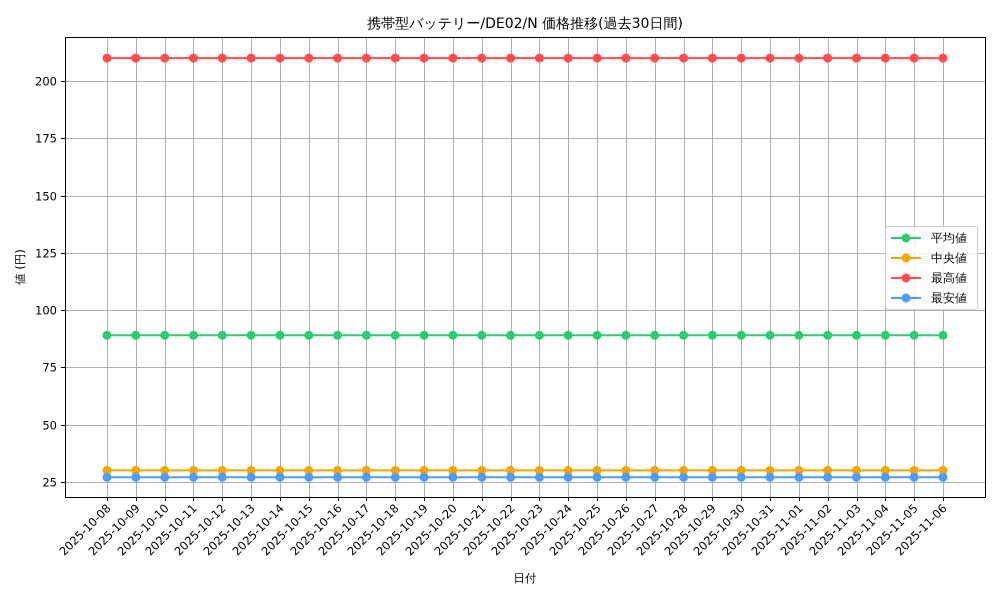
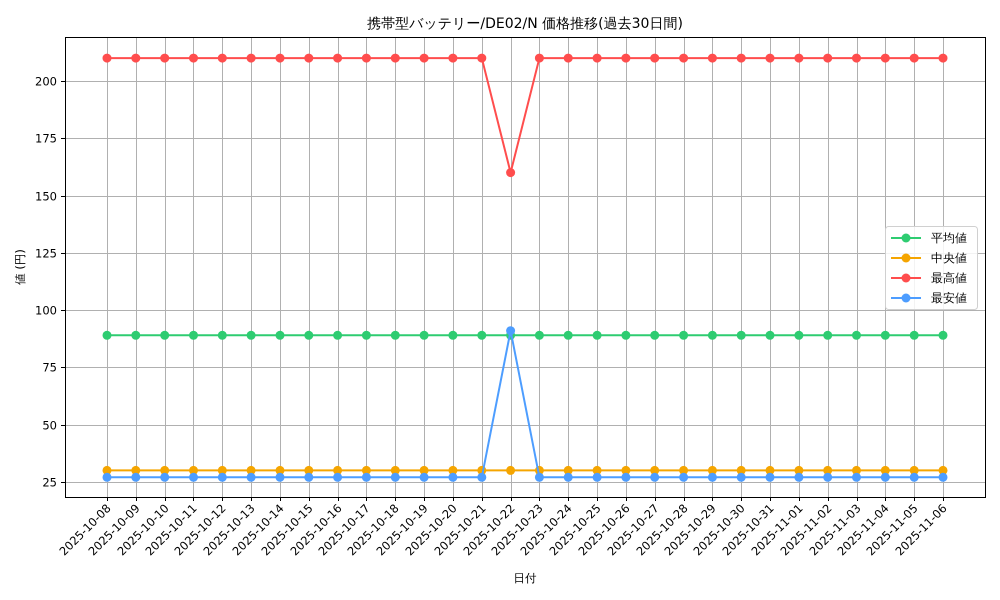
最高値/2025-10-22: 210 -> 160
最安値/2025-10-22: 27 -> 91
